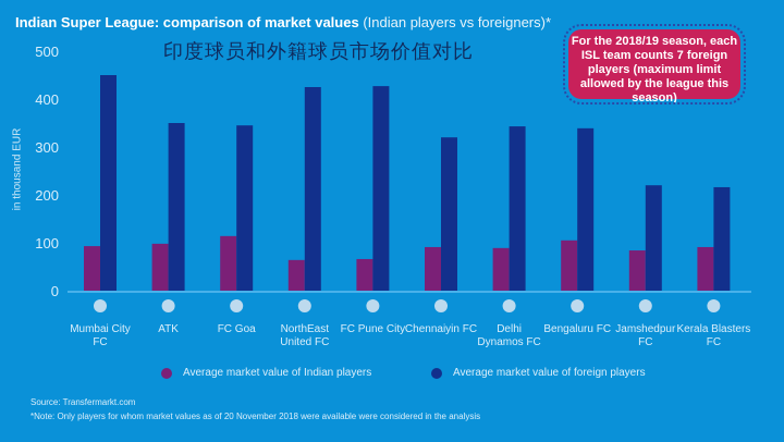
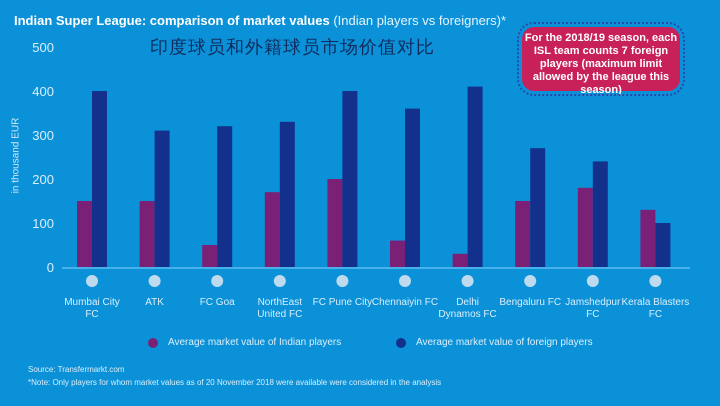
Average market value of Indian players/Mumbai City FC: 90 -> 150
Average market value of foreign players/Mumbai City FC: 450 -> 400
Average market value of Indian players/ATK: 100 -> 150
Average market value of foreign players/ATK: 350 -> 310
Average market value of Indian players/FC Goa: 110 -> 50
Average market value of foreign players/FC Goa: 340 -> 320
Average market value of Indian players/NorthEast United FC: 60 -> 170
Average market value of foreign players/NorthEast United FC: 420 -> 330
Average market value of Indian players/FC Pune City: 70 -> 200
Average market value of foreign players/FC Pune City: 430 -> 400
Average market value of Indian players/Chennaiyin FC: 90 -> 60
Average market value of foreign players/Chennaiyin FC: 320 -> 360
Average market value of Indian players/Delhi Dynamos FC: 90 -> 30
Average market value of foreign players/Delhi Dynamos FC: 340 -> 410
Average market value of Indian players/Bengaluru FC: 100 -> 150
Average market value of foreign players/Bengaluru FC: 340 -> 270
Average market value of Indian players/Jamshedpur FC: 80 -> 180
Average market value of foreign players/Jamshedpur FC: 220 -> 240
Average market value of Indian players/Kerala Blasters FC: 90 -> 130
Average market value of foreign players/Kerala Blasters FC: 220 -> 100
